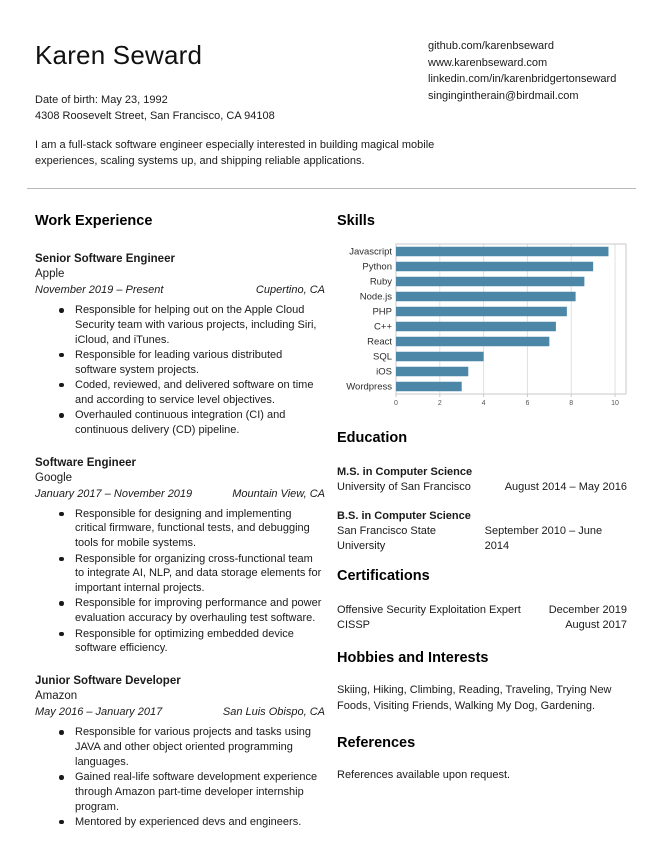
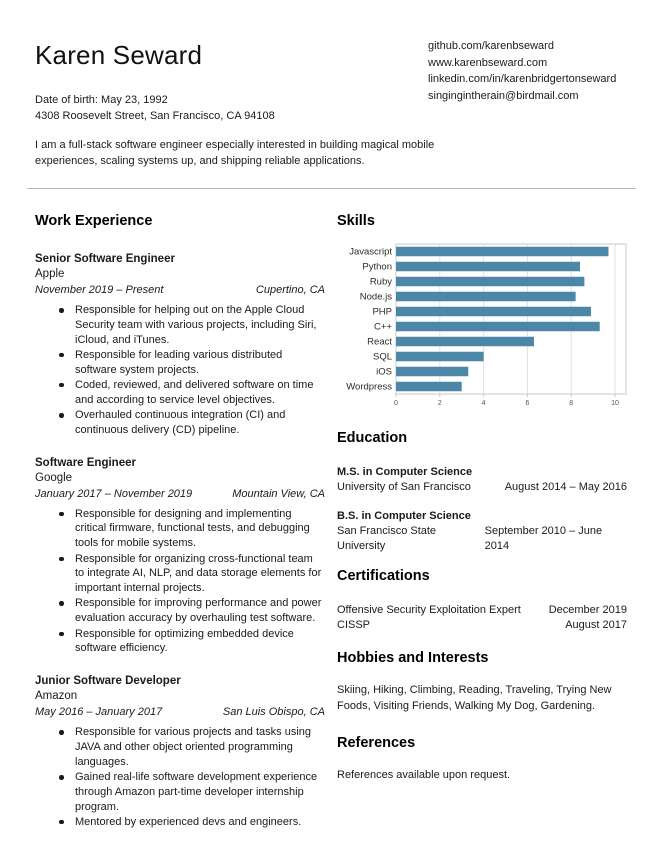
Python: 9.0 -> 8.4
PHP: 7.8 -> 8.9
C++: 7.3 -> 9.3
React: 7.0 -> 6.3
